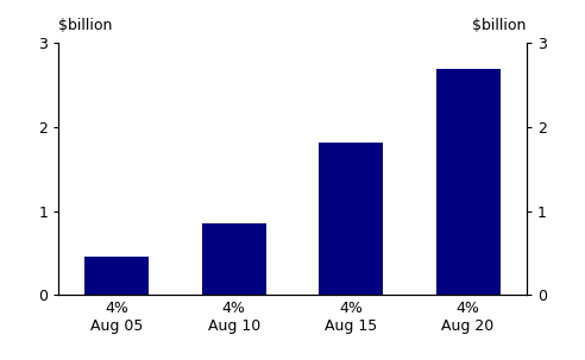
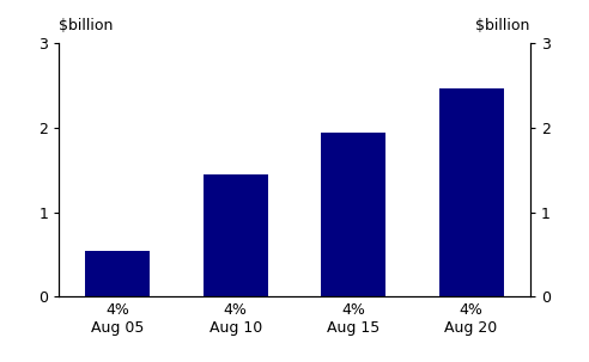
4% Aug 05: 0.46 -> 0.55
4% Aug 10: 0.86 -> 1.45
4% Aug 15: 1.82 -> 1.95
4% Aug 20: 2.70 -> 2.47
